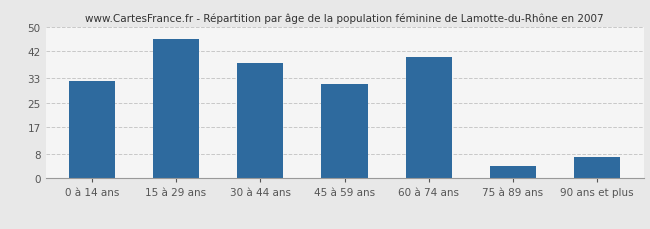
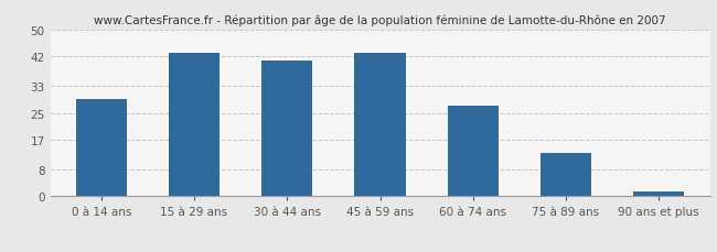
0 à 14 ans: 32.0 -> 29.0
15 à 29 ans: 46.0 -> 43.0
30 à 44 ans: 38.0 -> 40.5
45 à 59 ans: 31.0 -> 43.0
60 à 74 ans: 40.0 -> 27.0
75 à 89 ans: 4.0 -> 13.0
90 ans et plus: 7.0 -> 1.5
